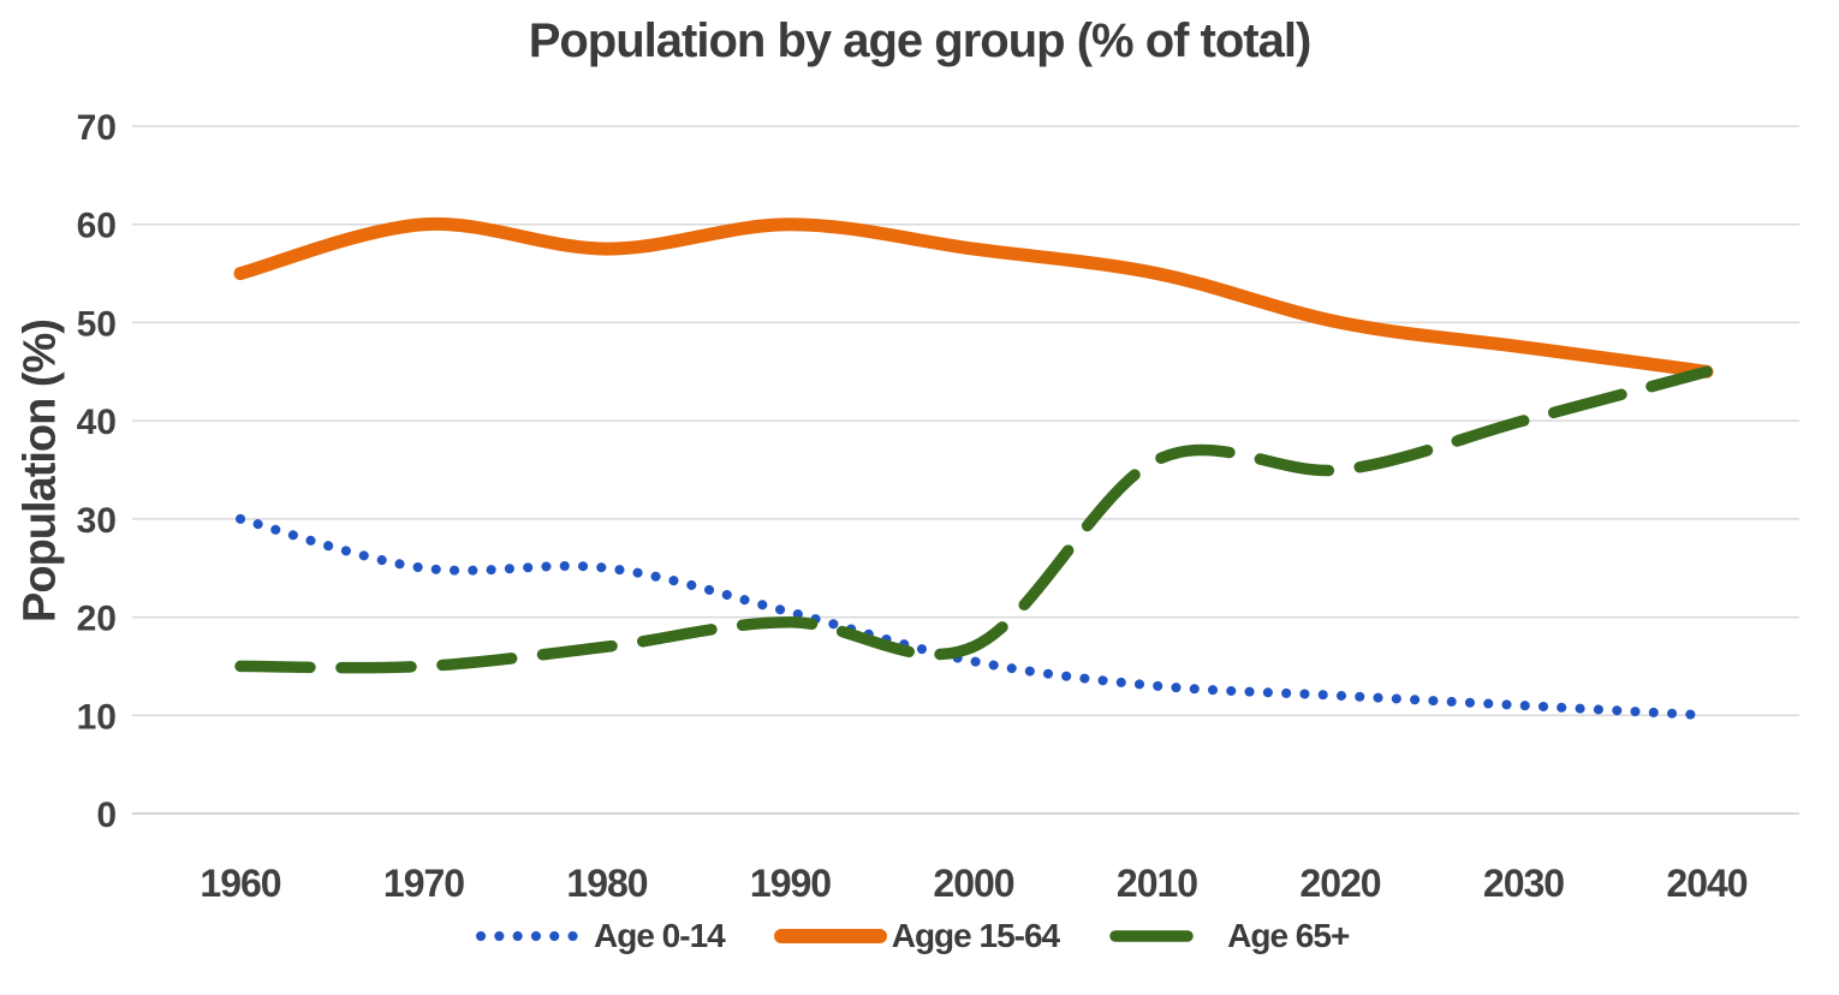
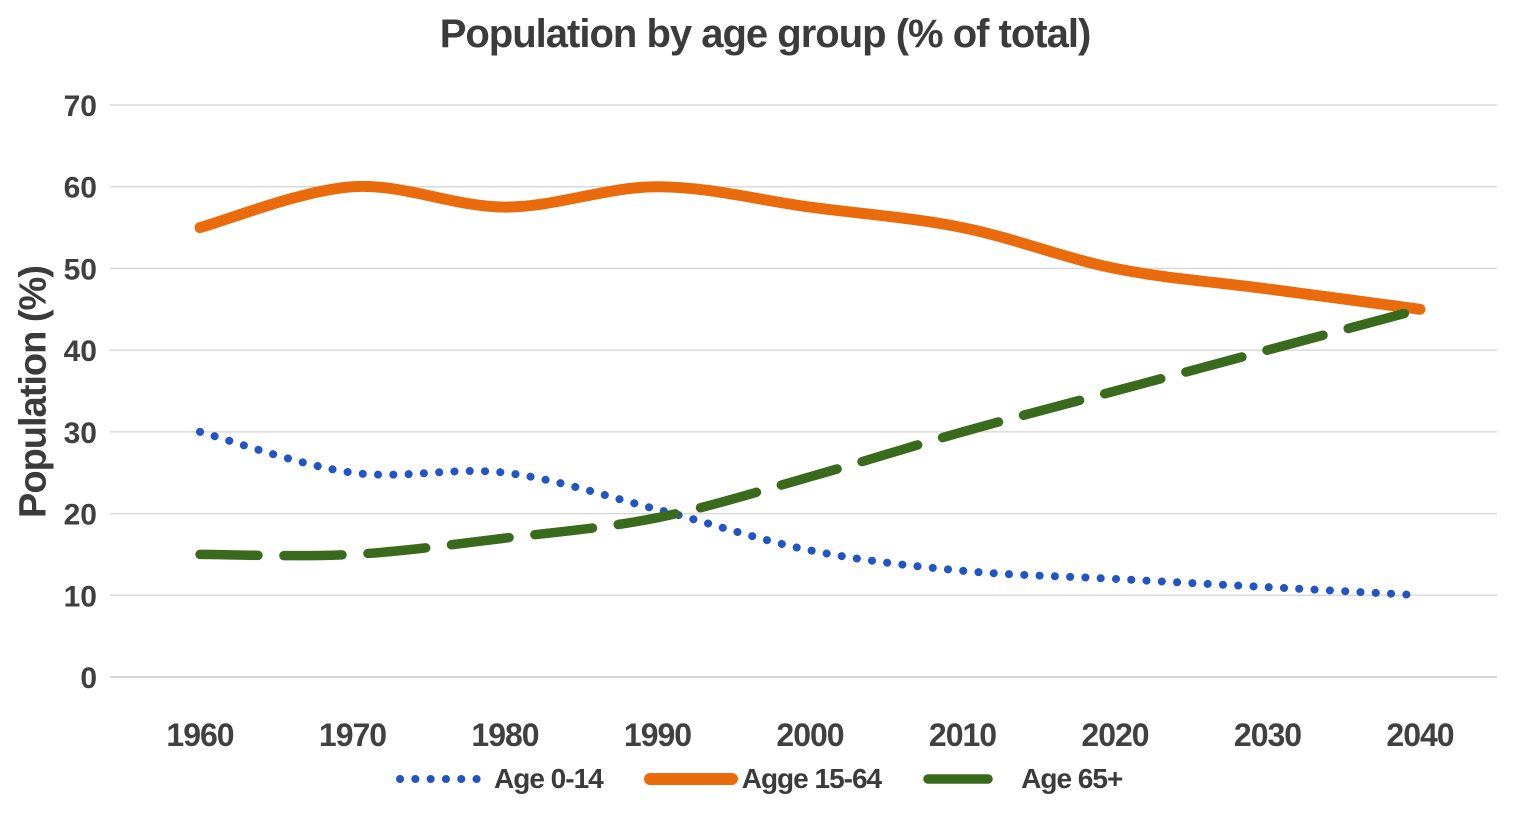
Age 65+/2000: 17 -> 24
Age 65+/2010: 36 -> 30
